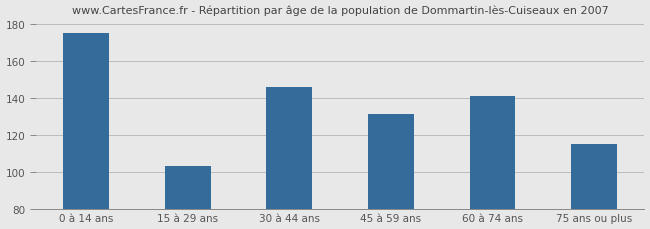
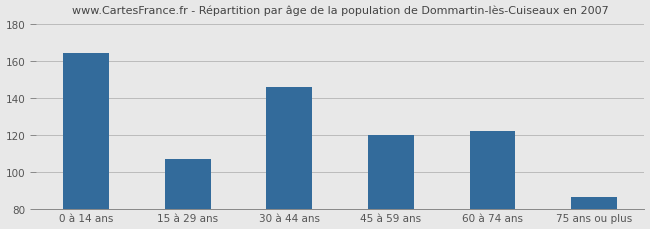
0 à 14 ans: 175 -> 164
15 à 29 ans: 103 -> 107
45 à 59 ans: 131 -> 120
60 à 74 ans: 141 -> 122
75 ans ou plus: 115 -> 86
